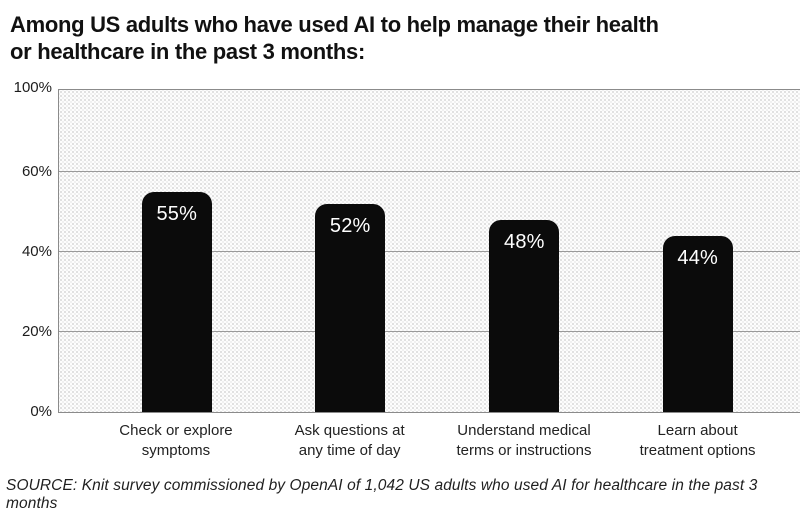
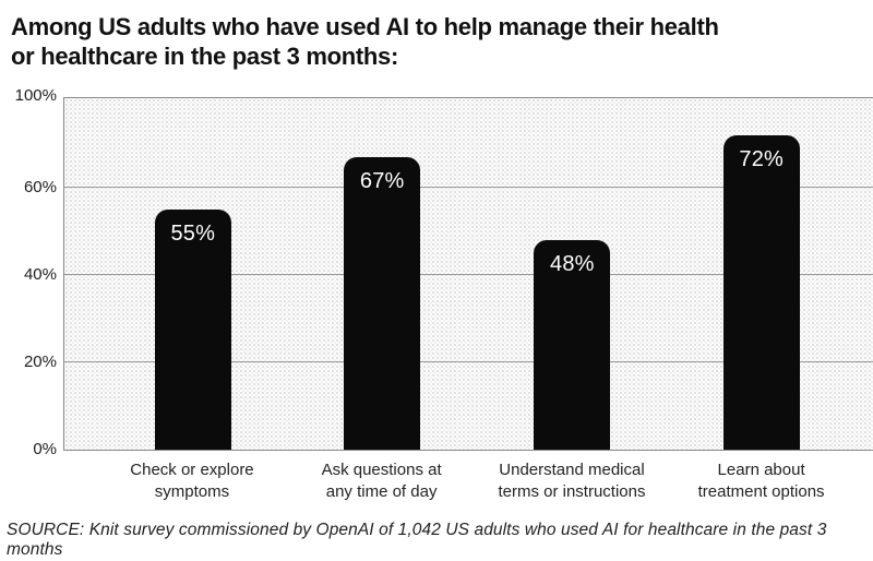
Ask questions at any time of day: 52% -> 67%
Learn about treatment options: 44% -> 72%
